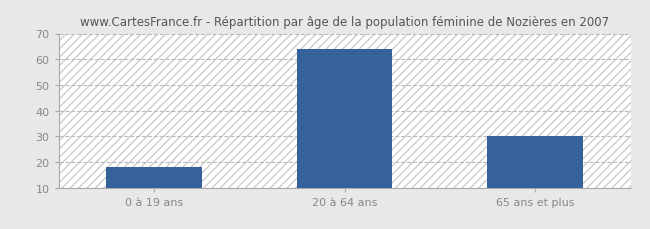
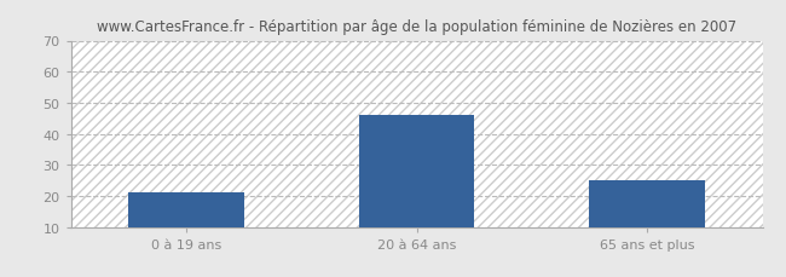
0 à 19 ans: 18 -> 21
20 à 64 ans: 64 -> 46
65 ans et plus: 30 -> 25
